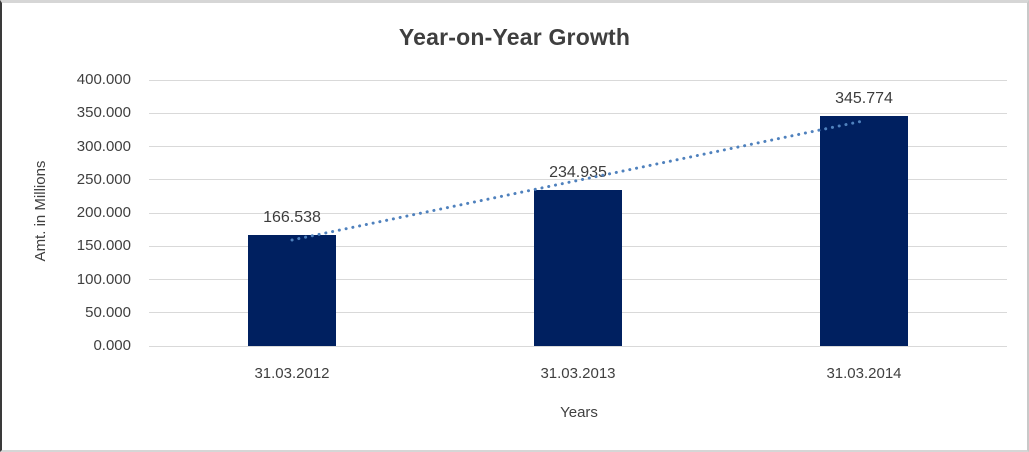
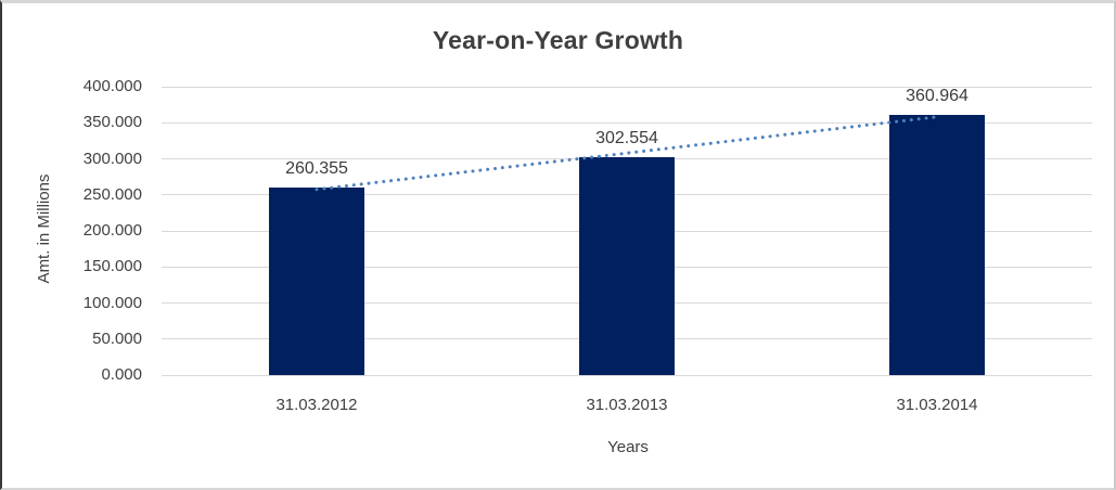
31.03.2012: 166.538 -> 260.355
31.03.2013: 234.935 -> 302.554
31.03.2014: 345.774 -> 360.964
